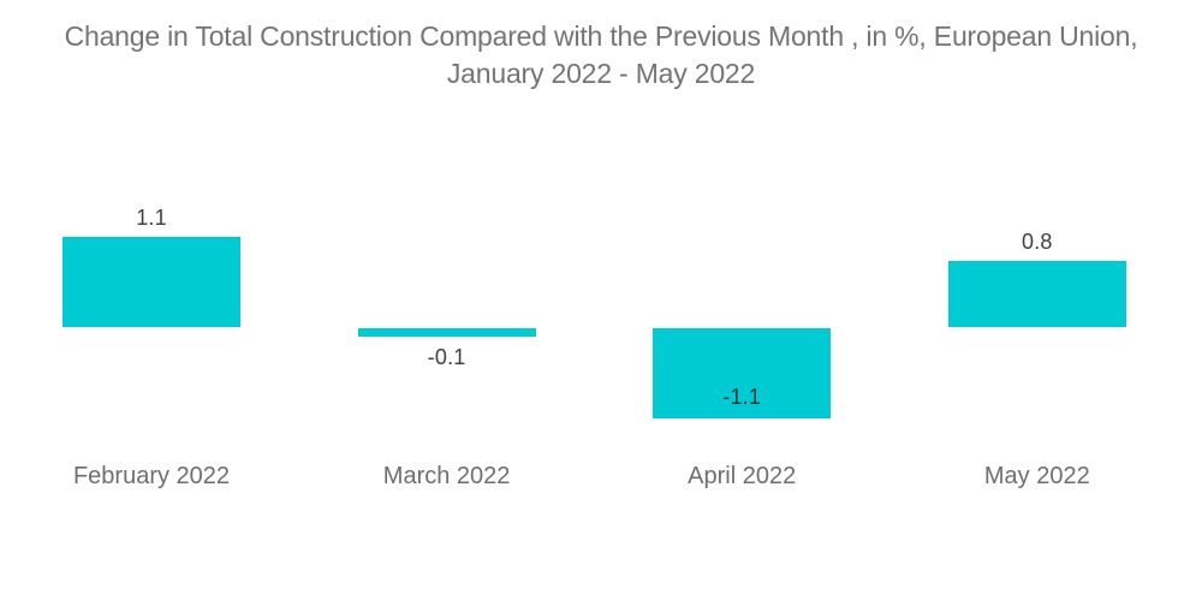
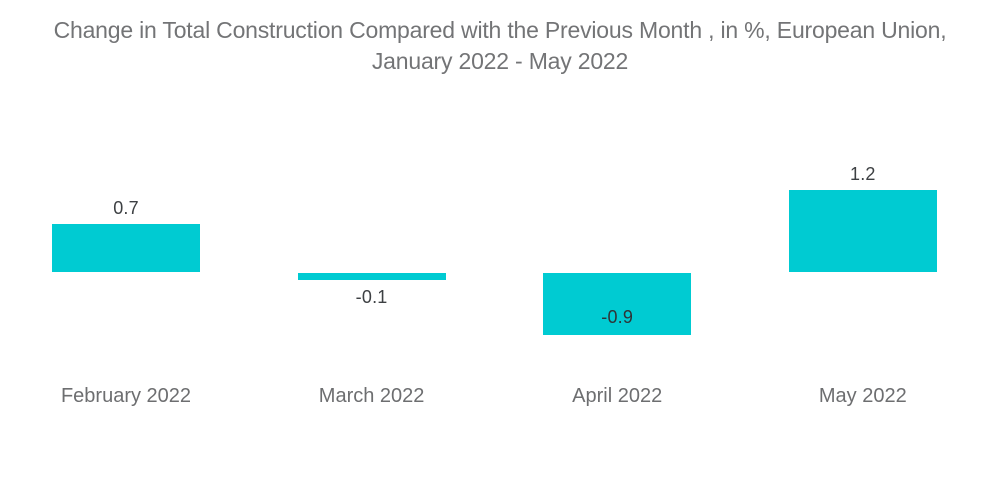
February 2022: 1.1 -> 0.7
April 2022: -1.1 -> -0.9
May 2022: 0.8 -> 1.2
